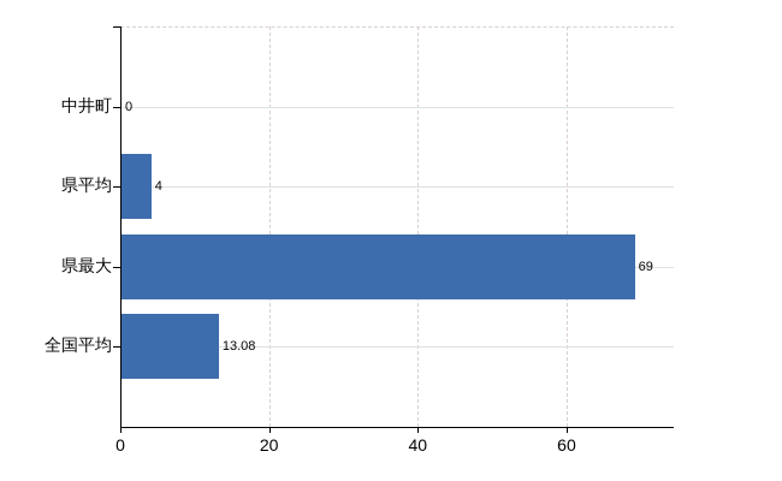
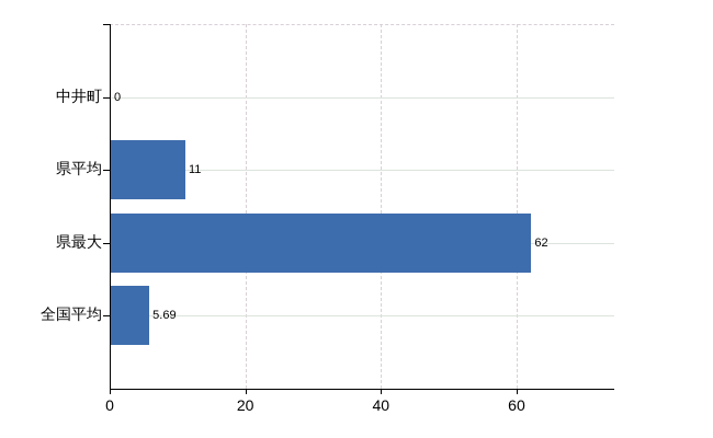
県平均: 4 -> 11
県最大: 69 -> 62
全国平均: 13.08 -> 5.69
